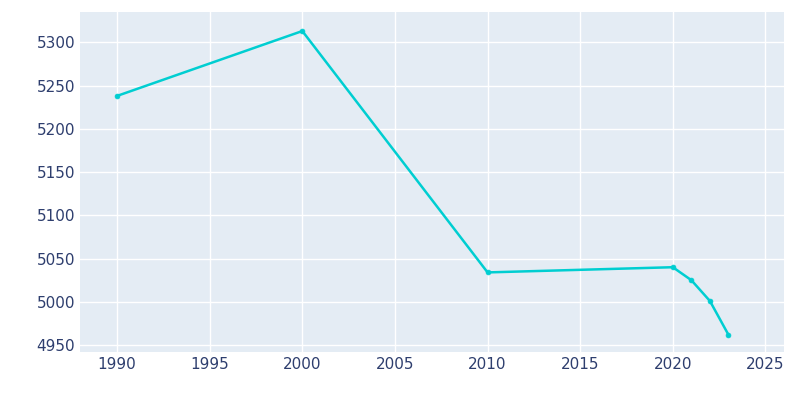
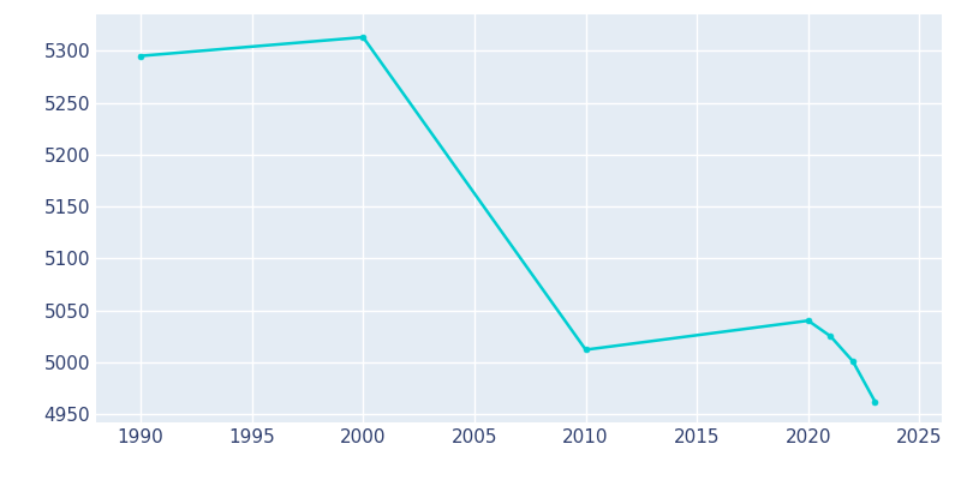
1990: 5238 -> 5295
2010: 5034 -> 5012
